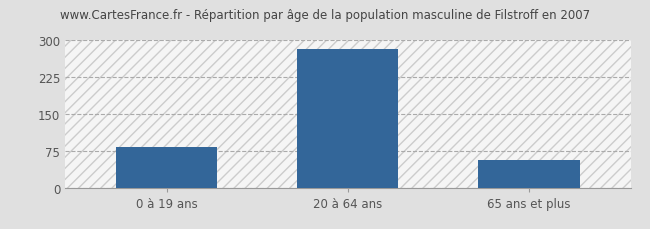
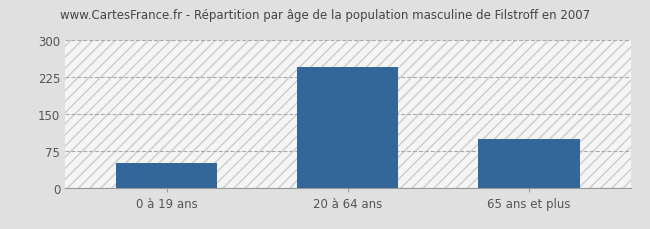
0 à 19 ans: 82 -> 50
20 à 64 ans: 283 -> 245
65 ans et plus: 57 -> 100
